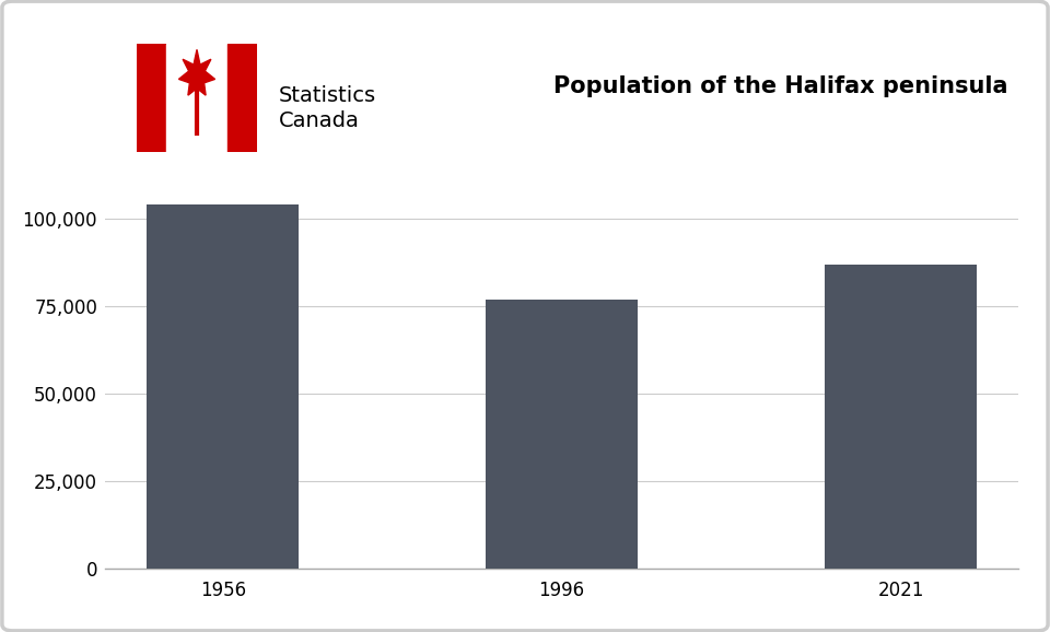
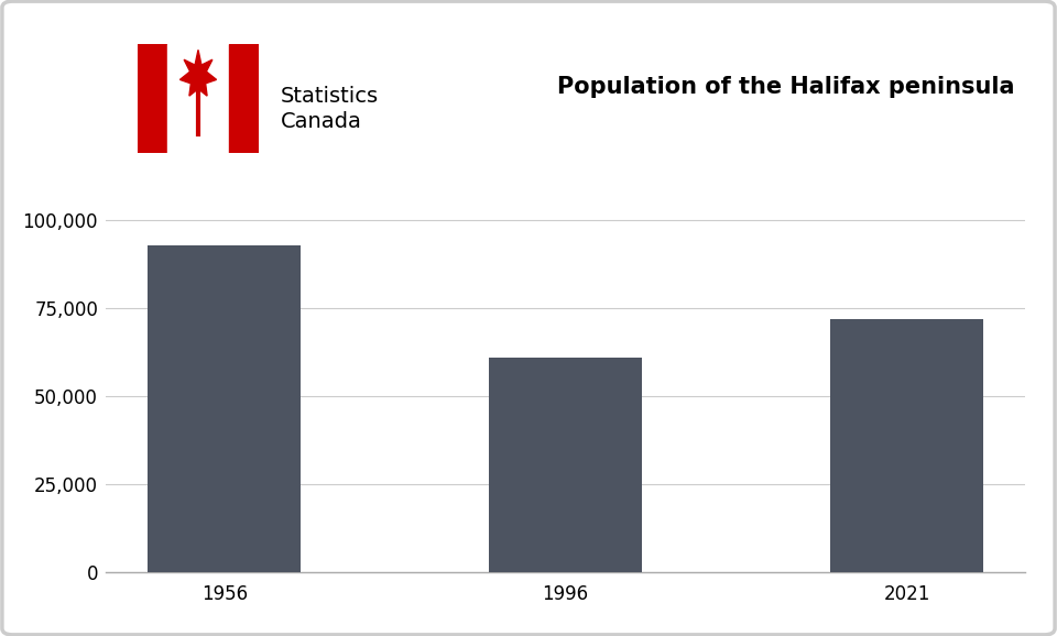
1956: 104,000 -> 93,000
1996: 77,000 -> 61,000
2021: 87,000 -> 72,000
